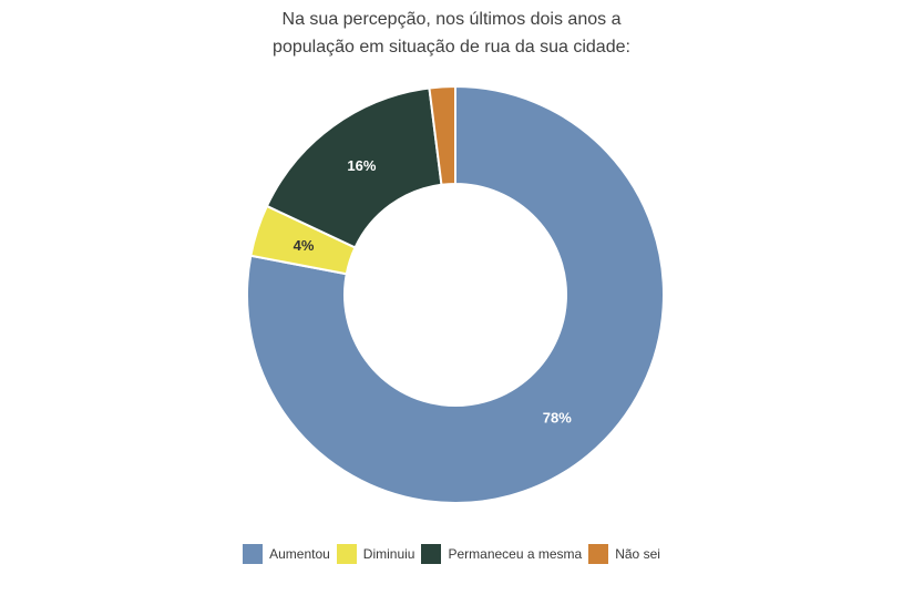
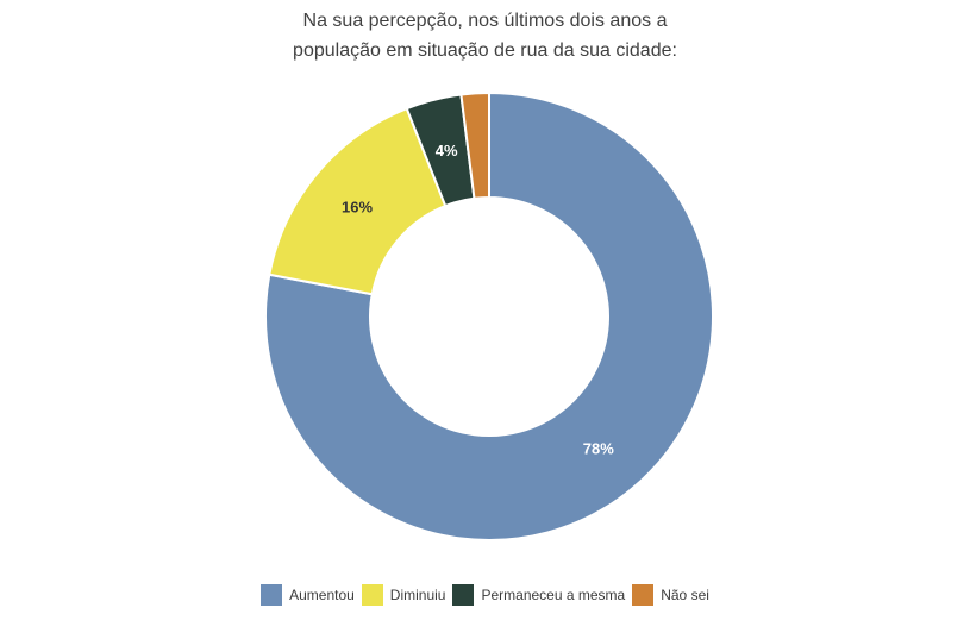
Diminuiu: 4% -> 16%
Permaneceu a mesma: 16% -> 4%
